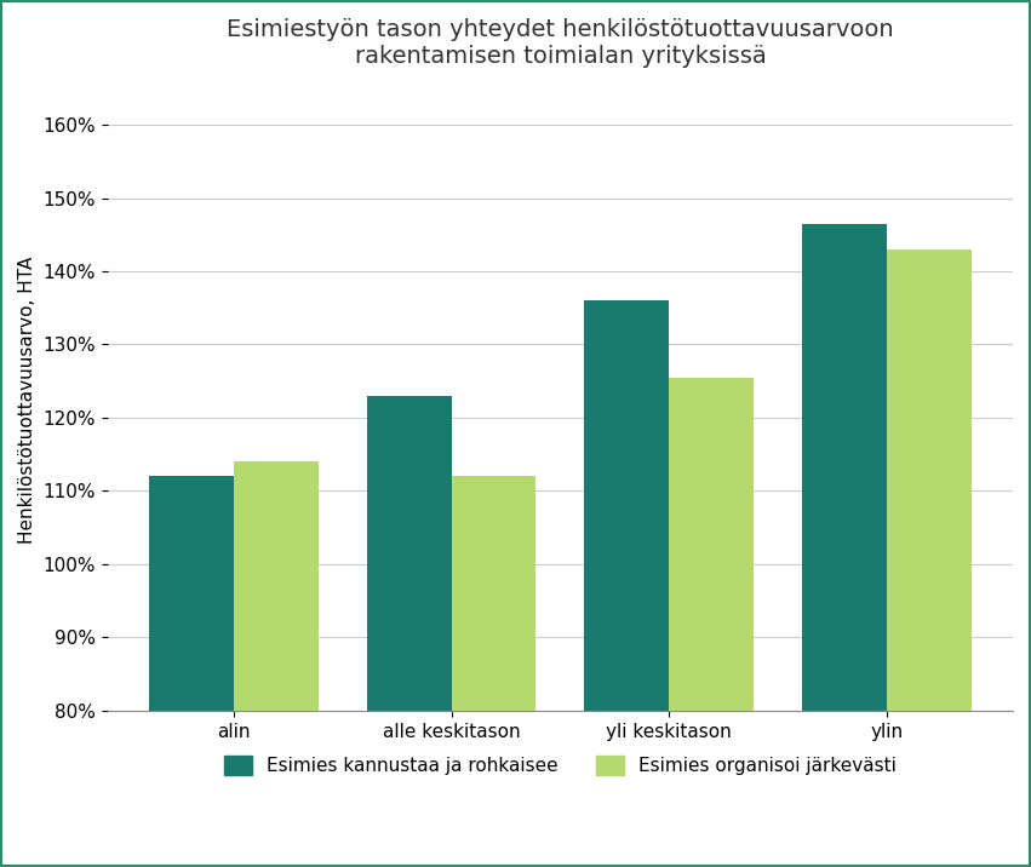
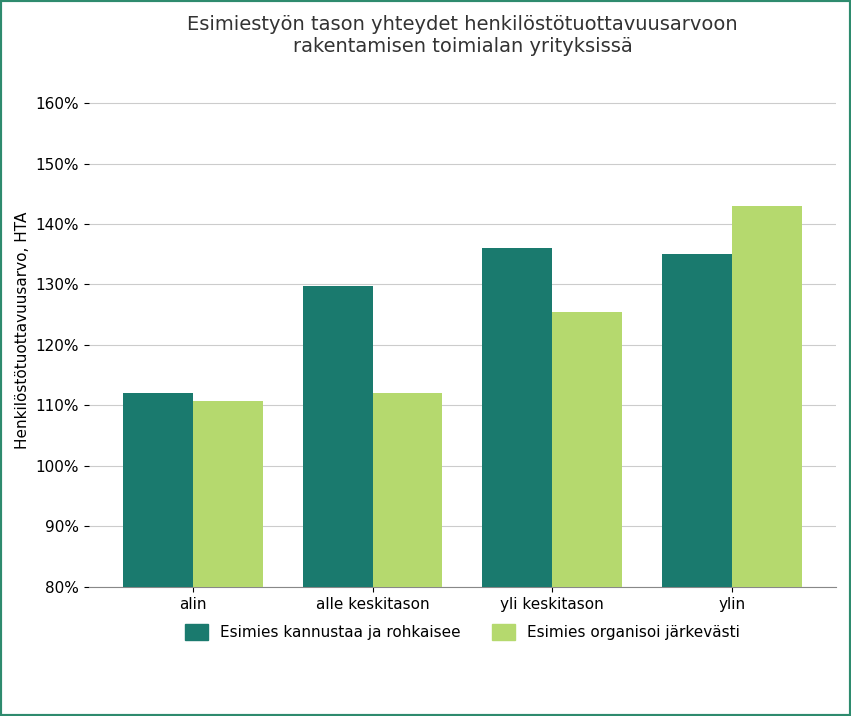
Esimies organisoi järkevästi/alin: 114.0% -> 110.8%
Esimies kannustaa ja rohkaisee/alle keskitason: 123.0% -> 129.8%
Esimies kannustaa ja rohkaisee/ylin: 146.5% -> 135.0%
